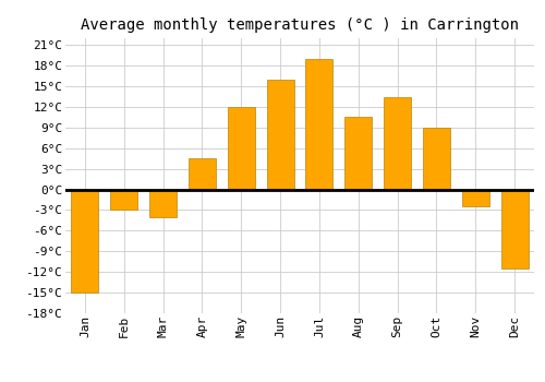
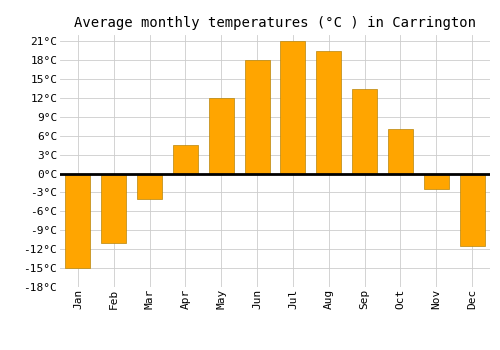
Feb: -3.0°C -> -11.0°C
Jun: 16.0°C -> 18.0°C
Jul: 19.0°C -> 21.0°C
Aug: 10.6°C -> 19.5°C
Oct: 9.0°C -> 7.0°C
